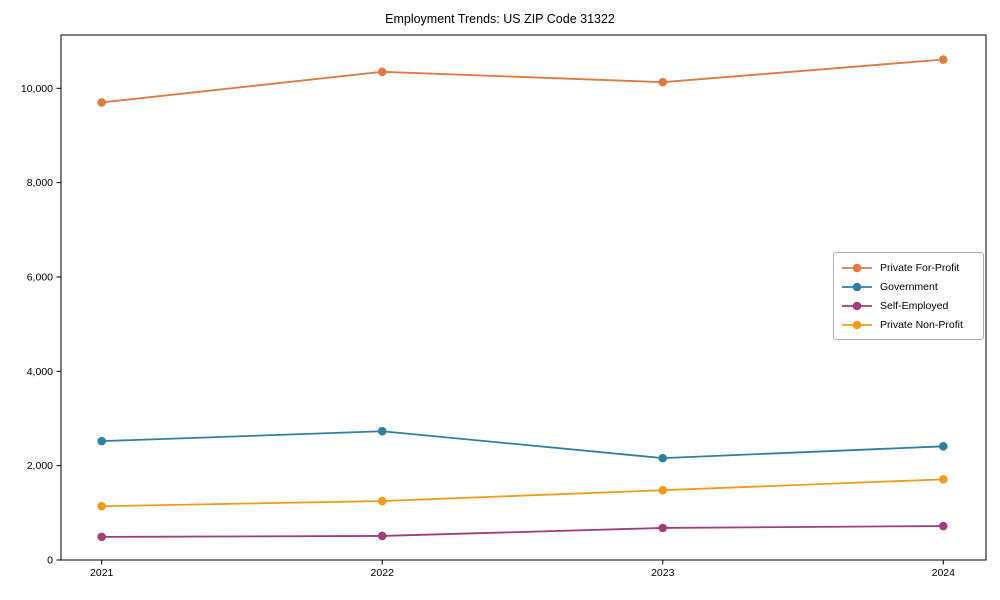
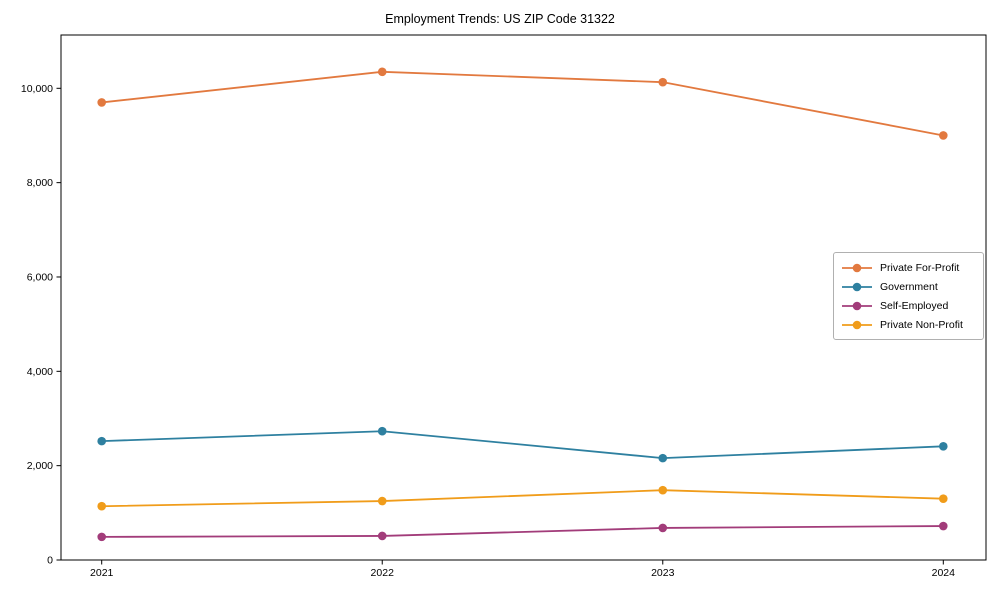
Private For-Profit/2024: 10600 -> 9000
Private Non-Profit/2024: 1700 -> 1300
